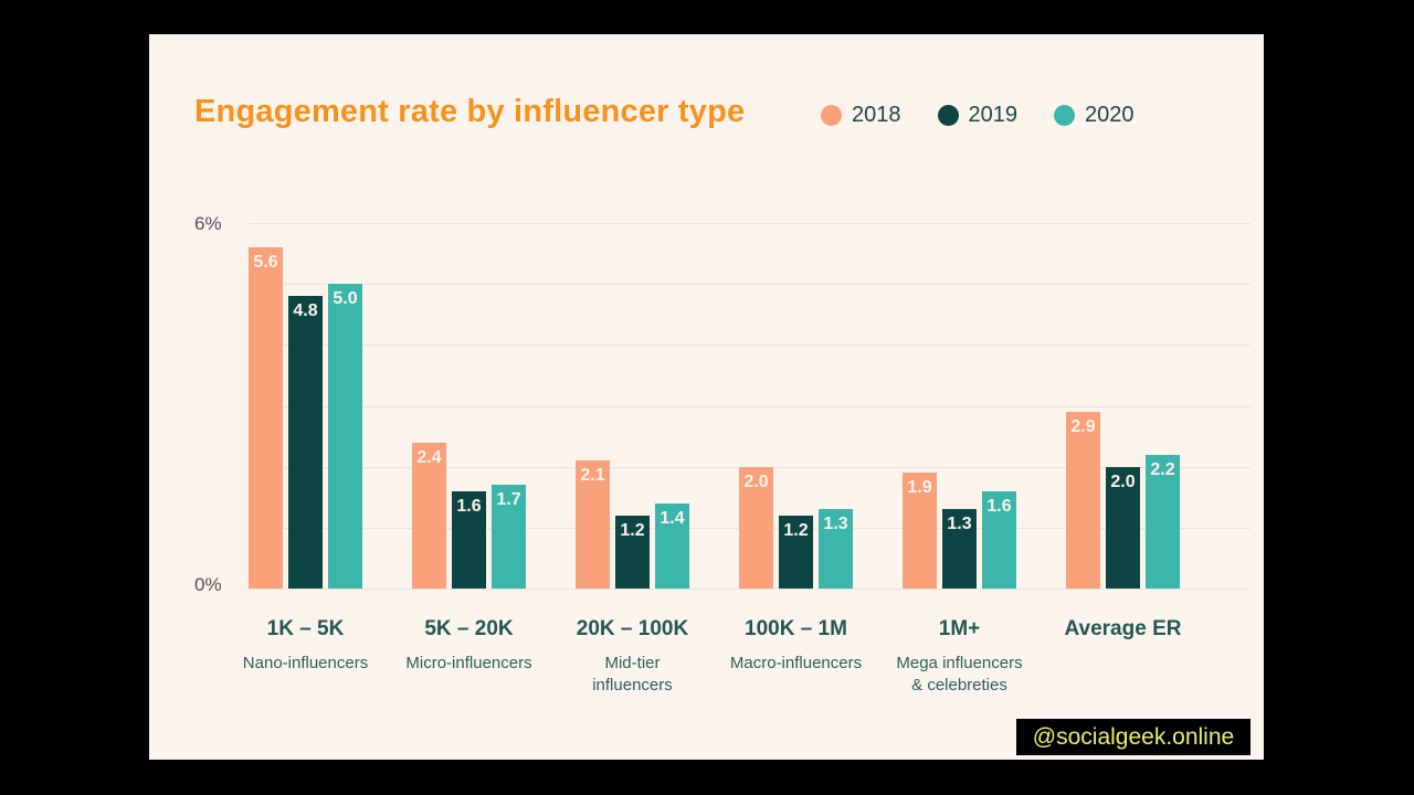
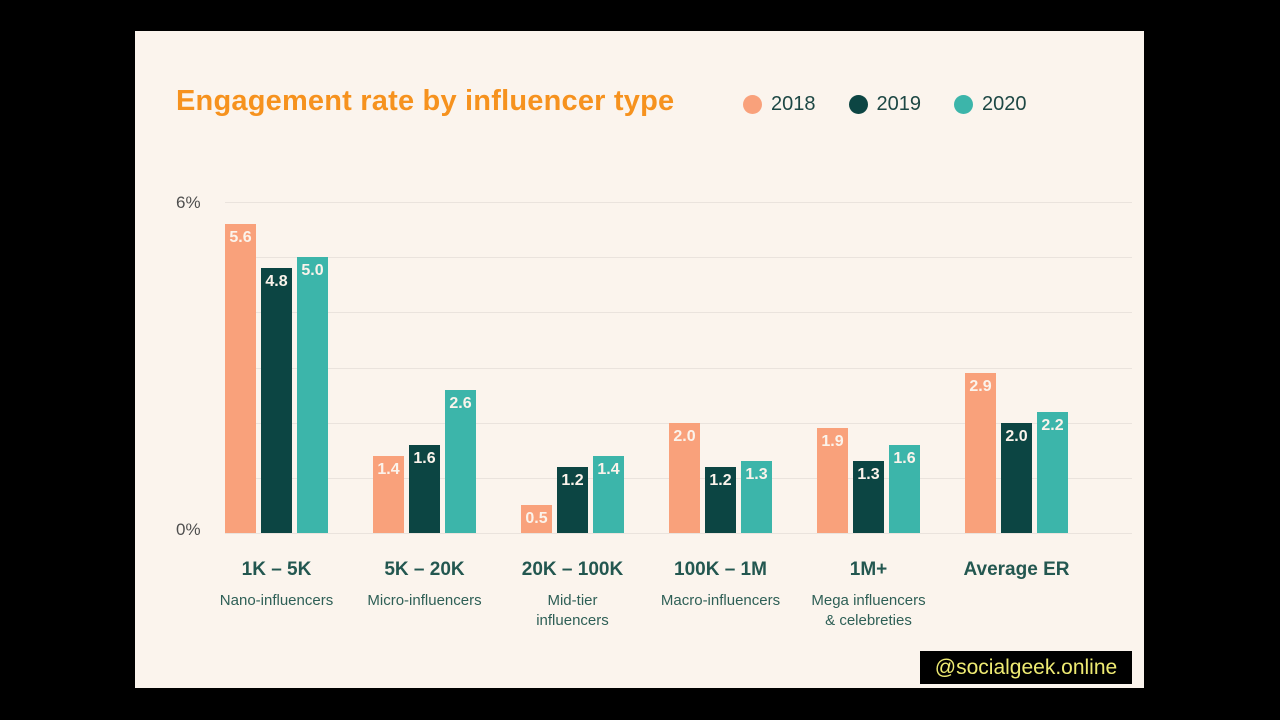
2018/5K – 20K: 2.4 -> 1.4
2020/5K – 20K: 1.7 -> 2.6
2018/20K – 100K: 2.1 -> 0.5
